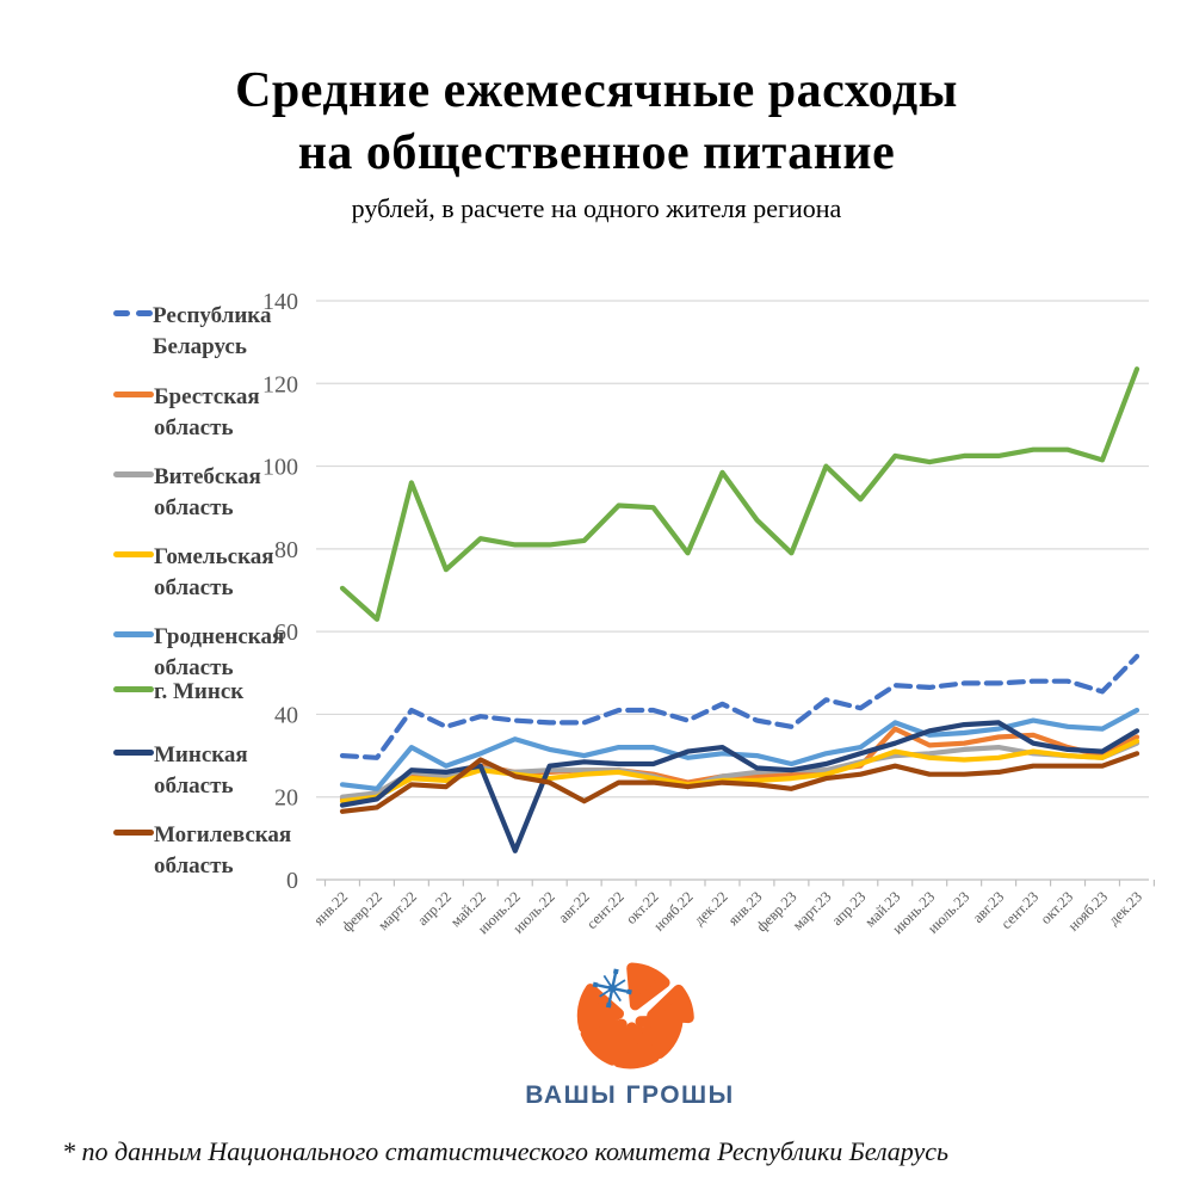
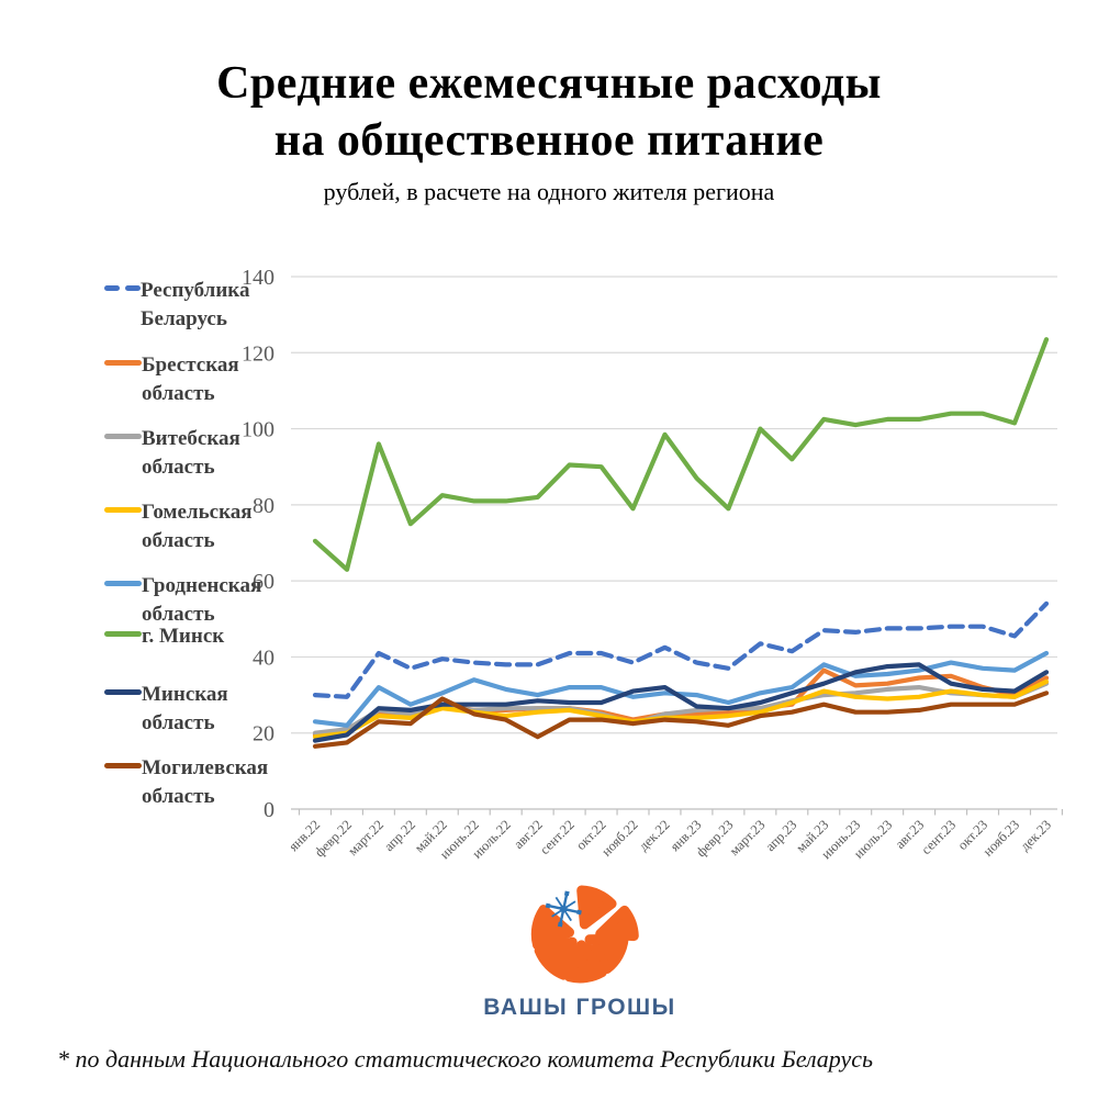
Минская область/июнь.22: 7 -> 28
